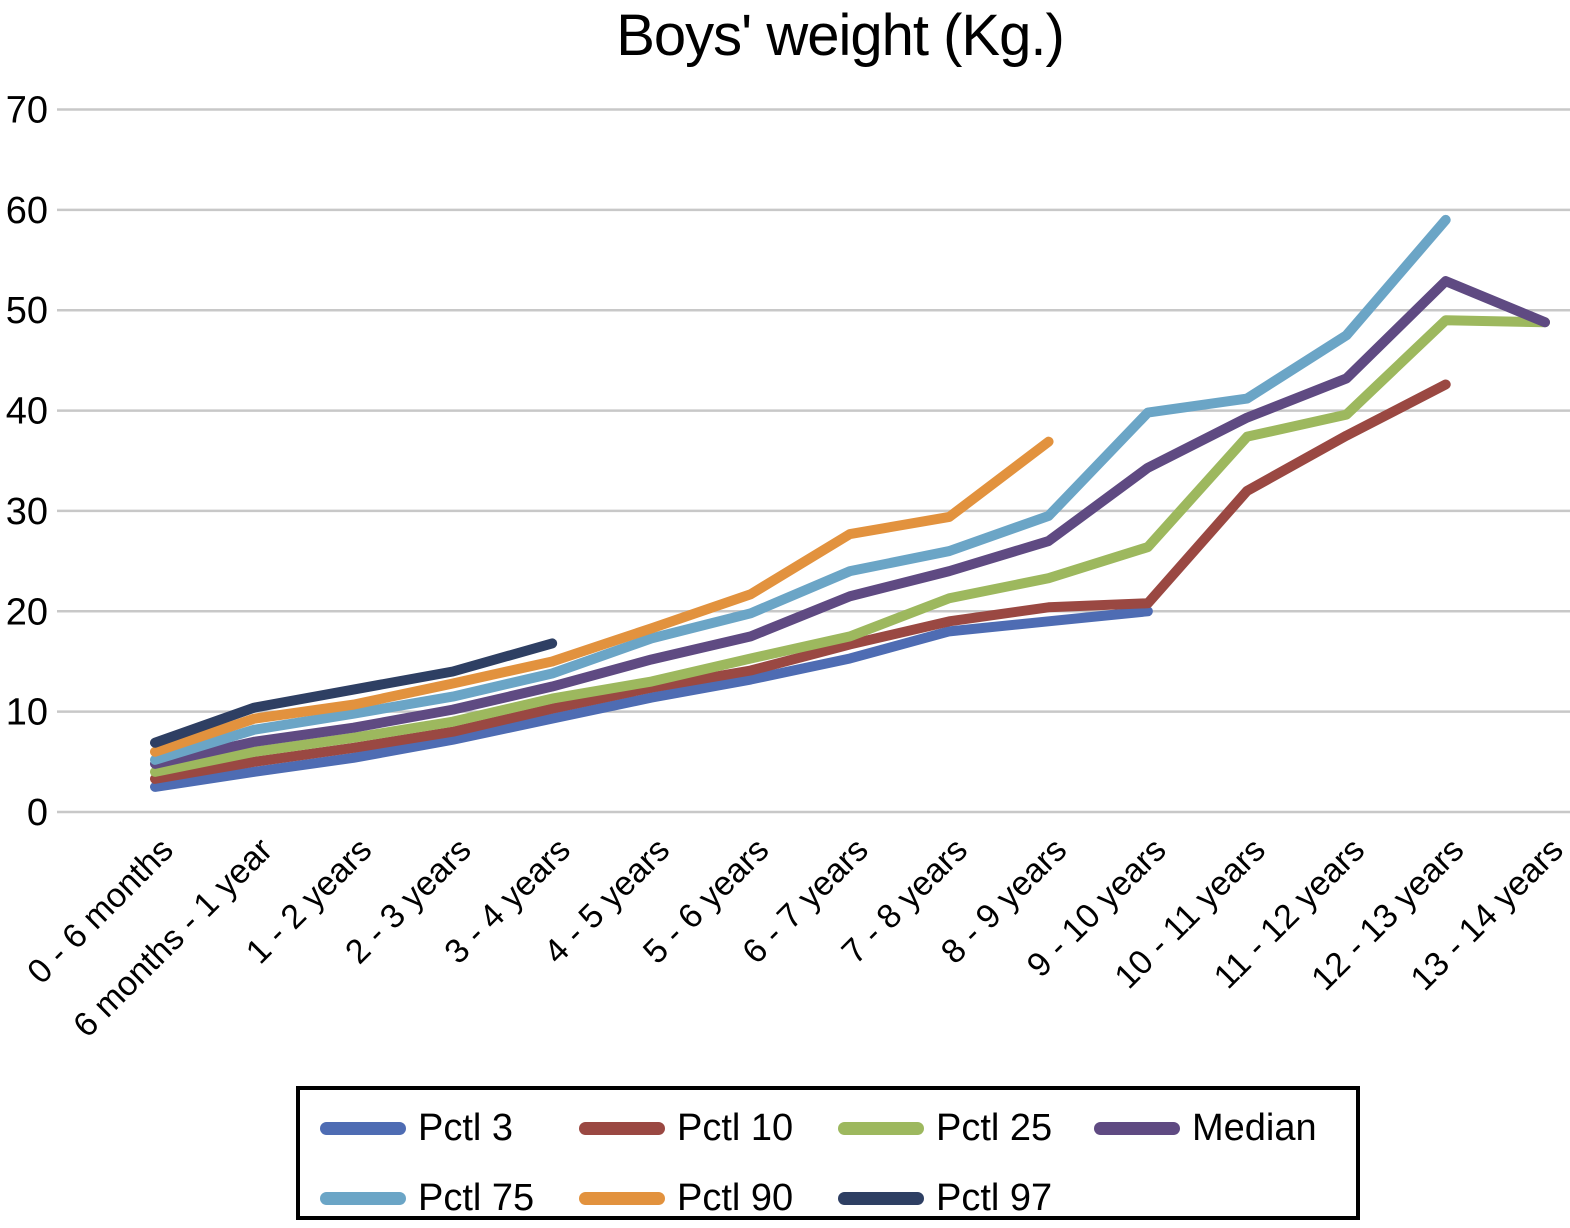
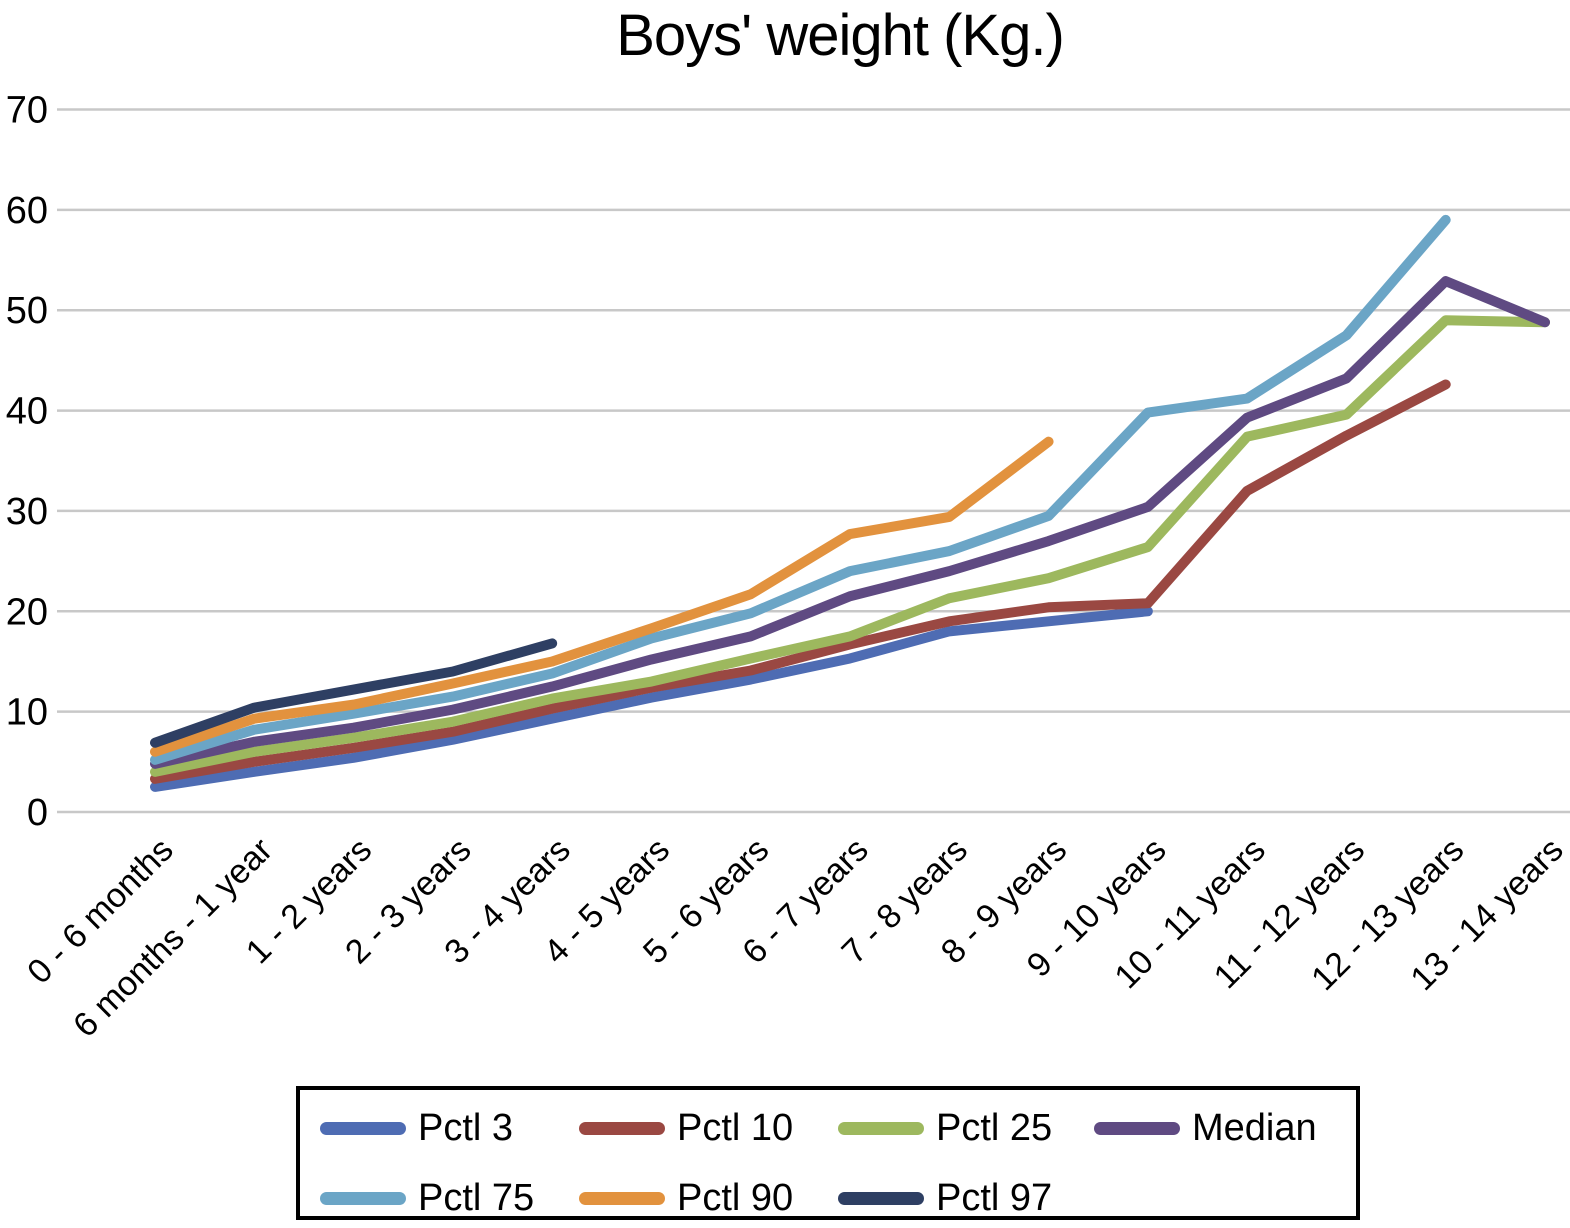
Median/9 - 10 years: 34.3 -> 30.4
